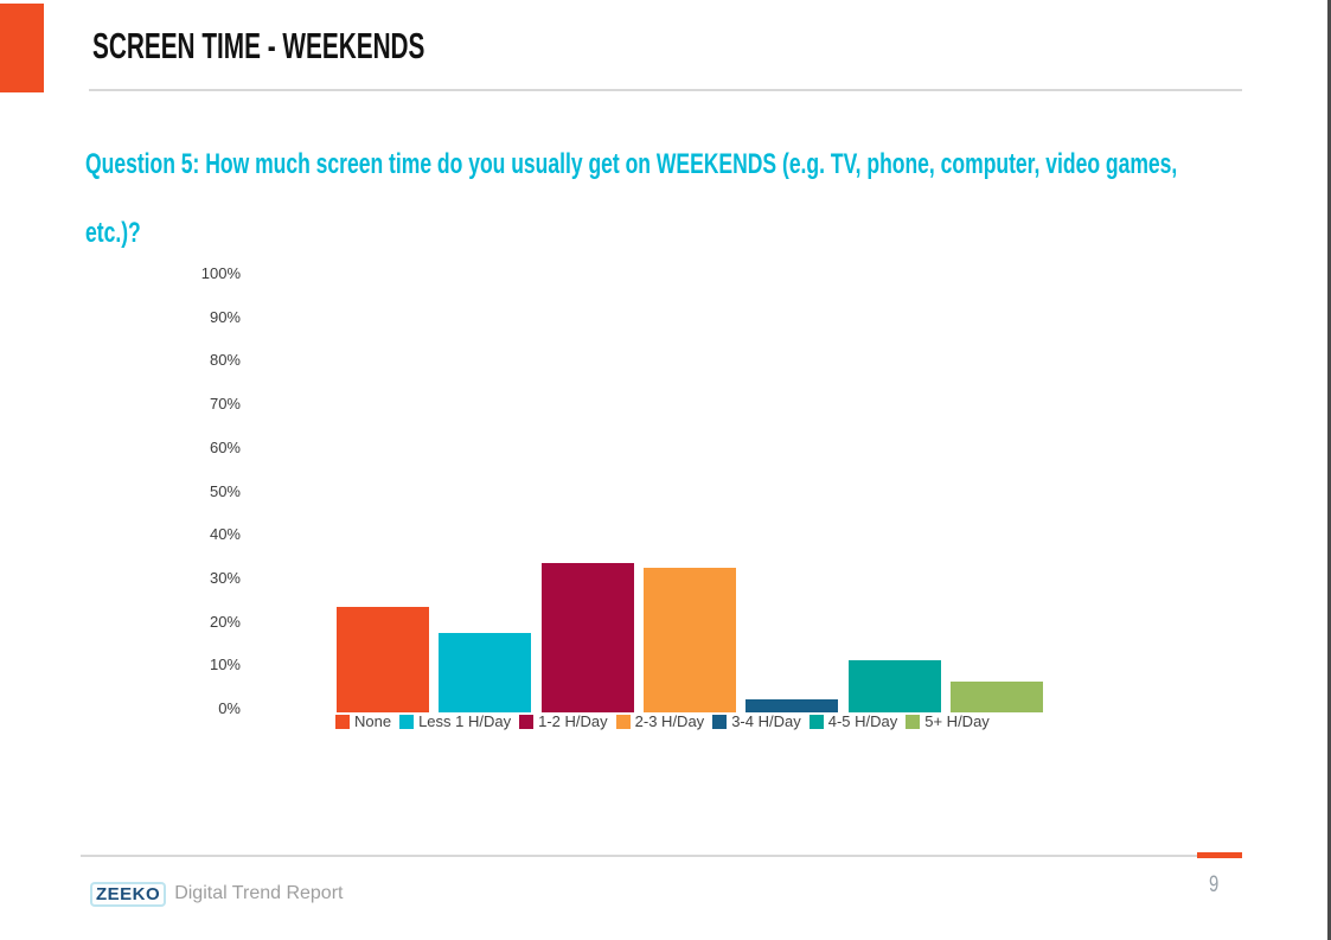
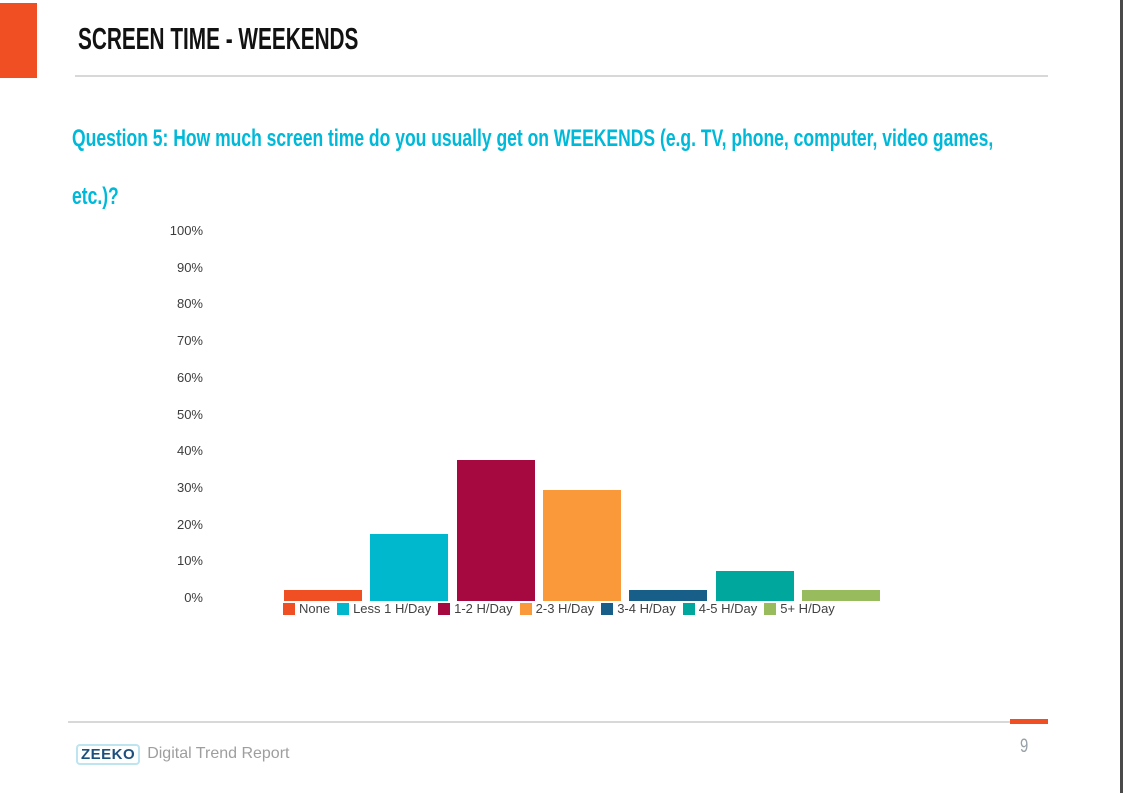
None: 24% -> 3%
1-2 H/Day: 34% -> 38%
2-3 H/Day: 33% -> 30%
4-5 H/Day: 12% -> 8%
5+ H/Day: 7% -> 3%
